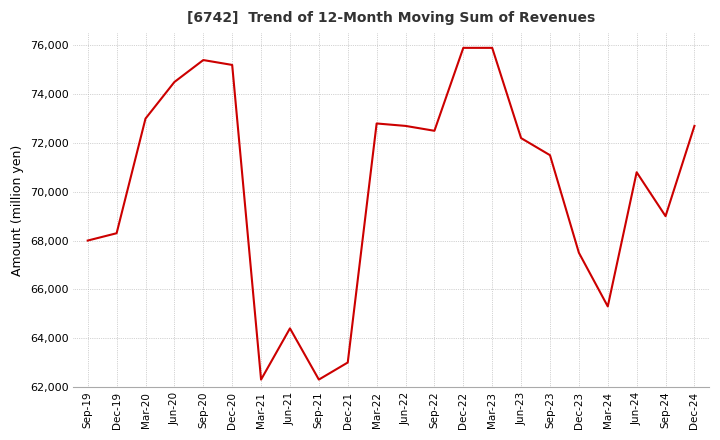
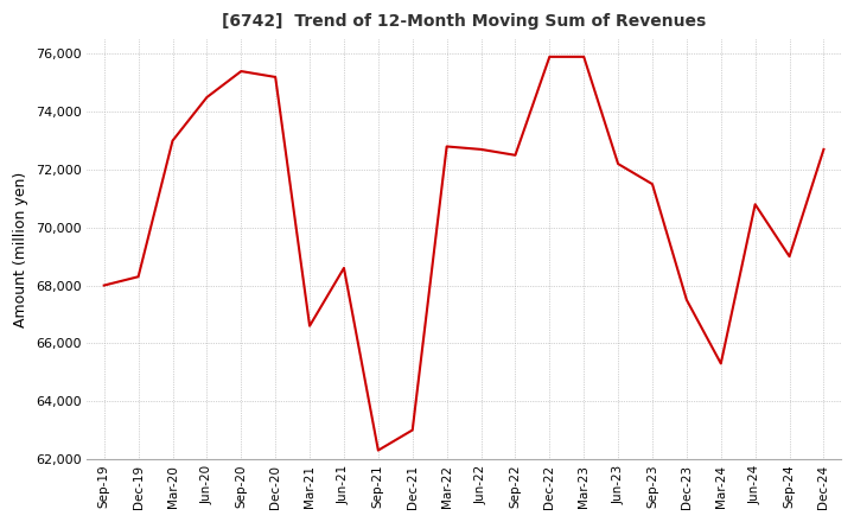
Mar-21: 62,300 -> 66,600
Jun-21: 64,400 -> 68,600
